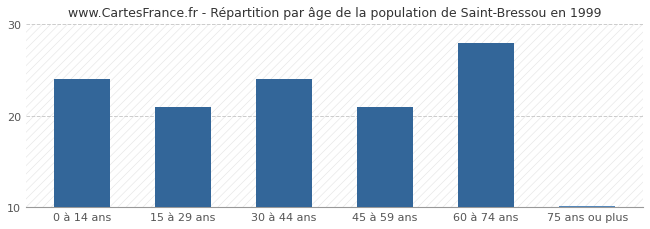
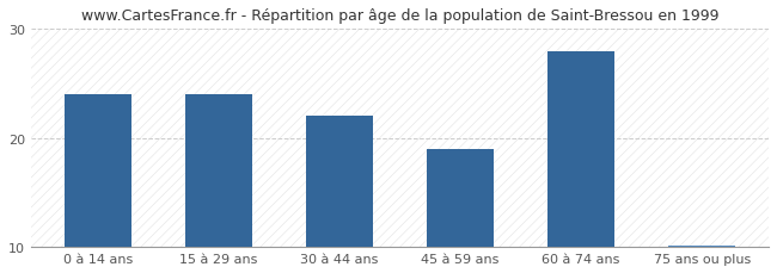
15 à 29 ans: 21.0 -> 24.0
30 à 44 ans: 24.0 -> 22.0
45 à 59 ans: 21.0 -> 19.0
